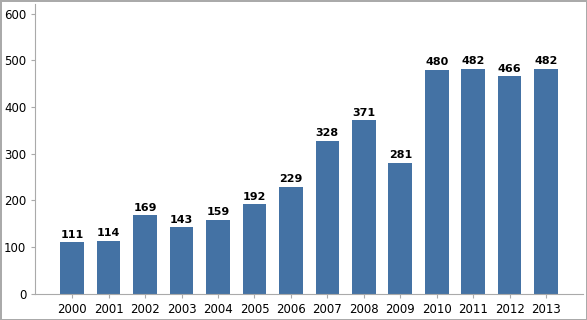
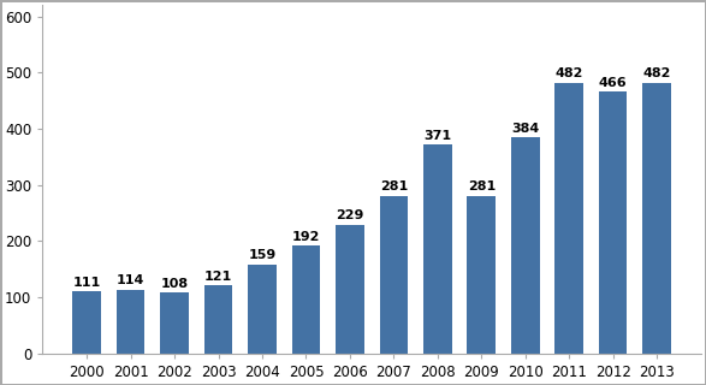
2002: 169 -> 108
2003: 143 -> 121
2007: 328 -> 281
2010: 480 -> 384
